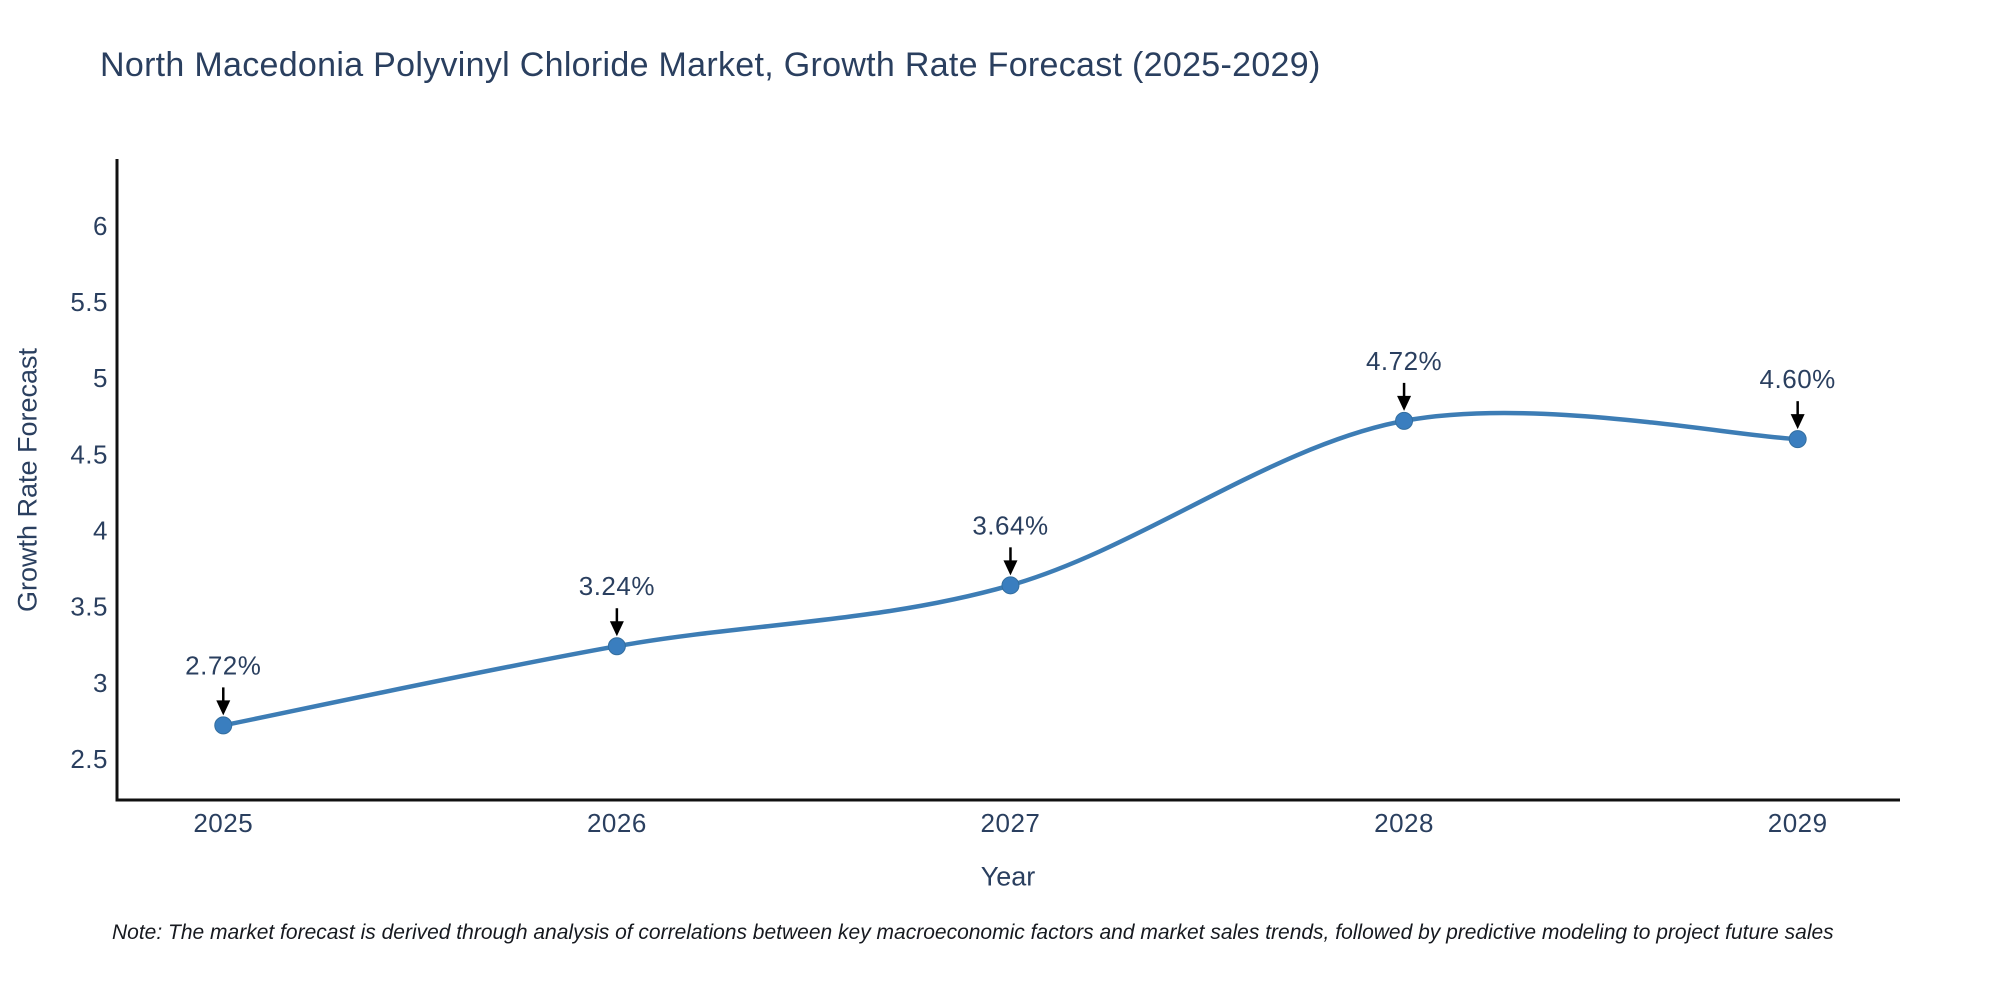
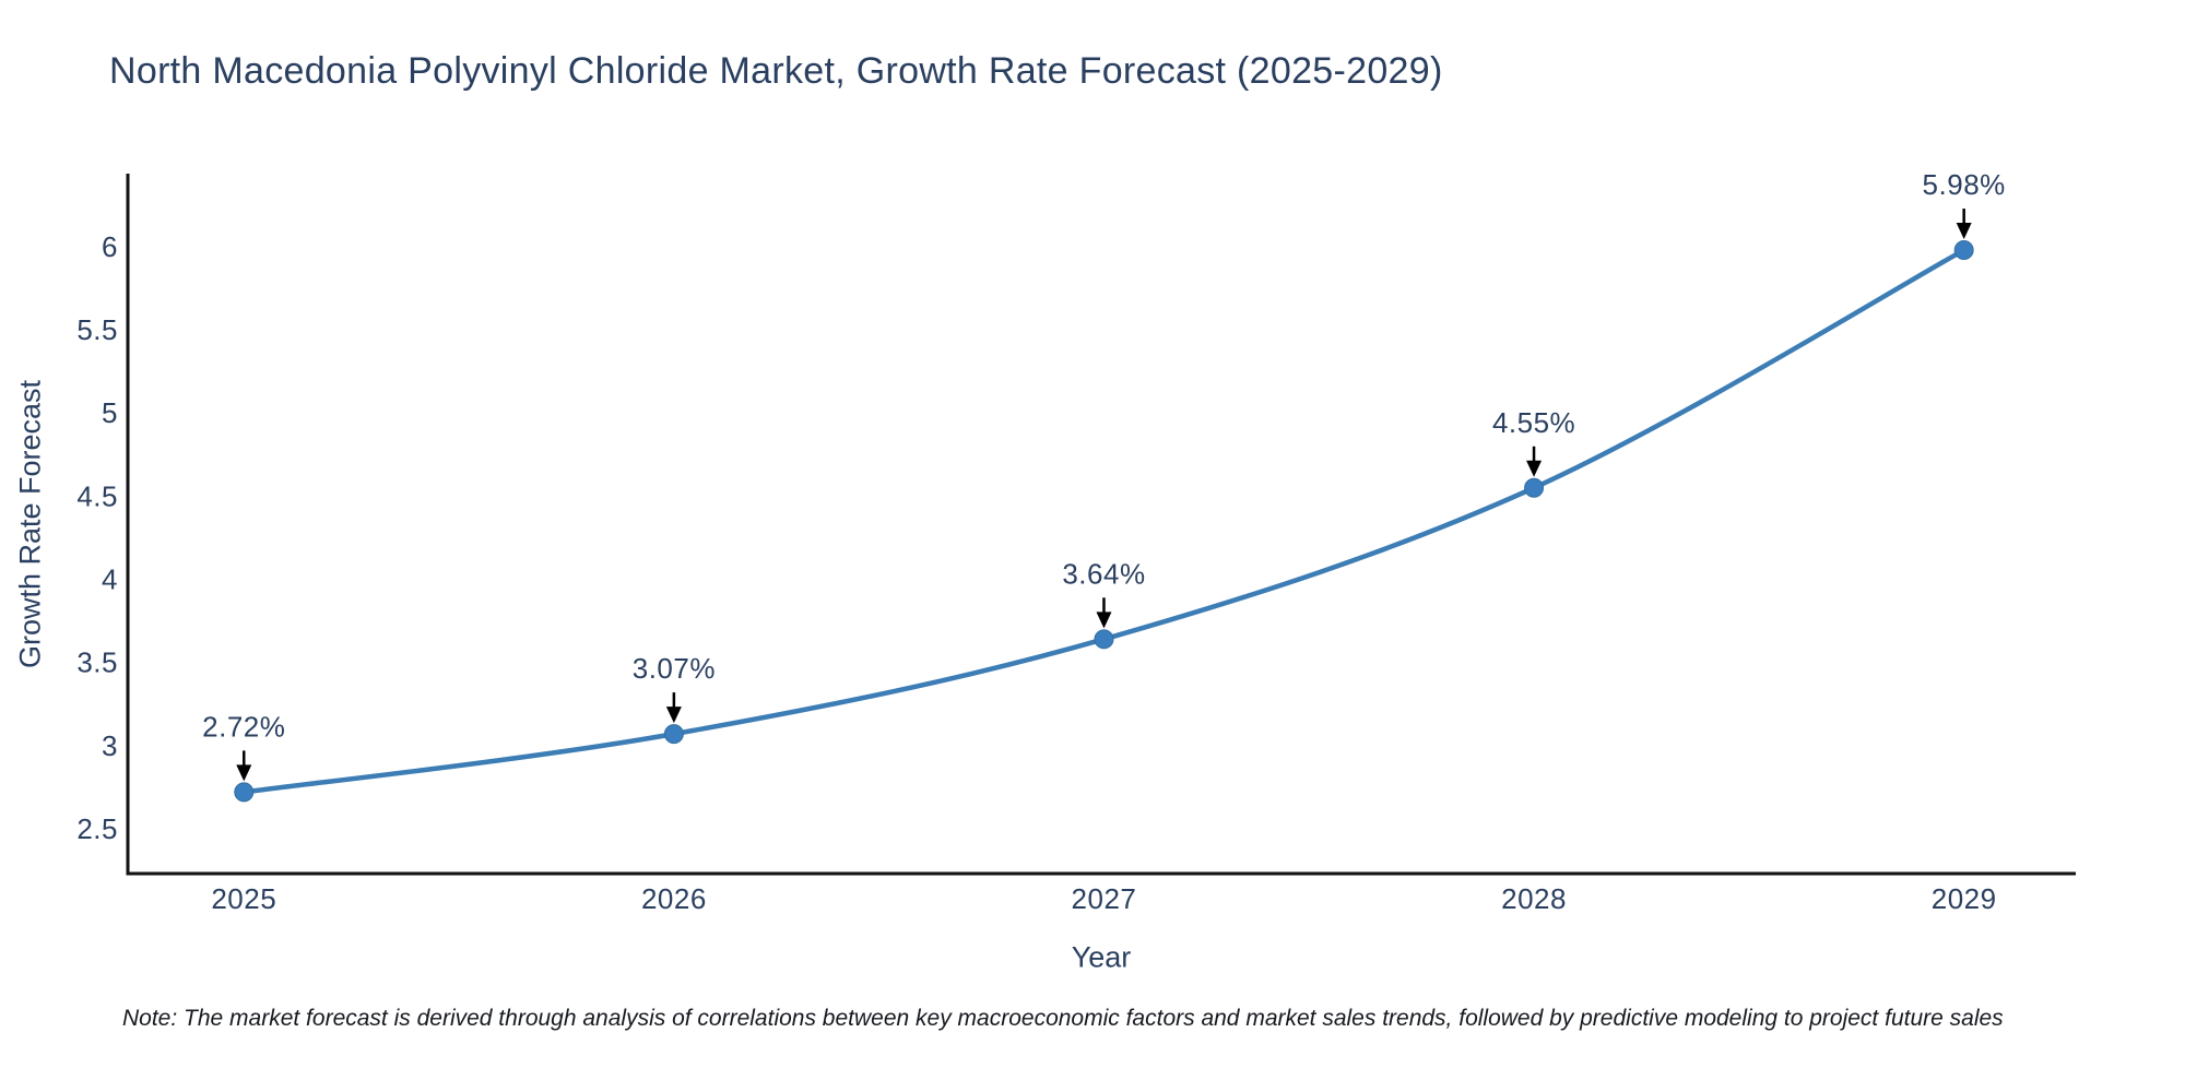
2026: 3.24% -> 3.07%
2028: 4.72% -> 4.55%
2029: 4.60% -> 5.98%
